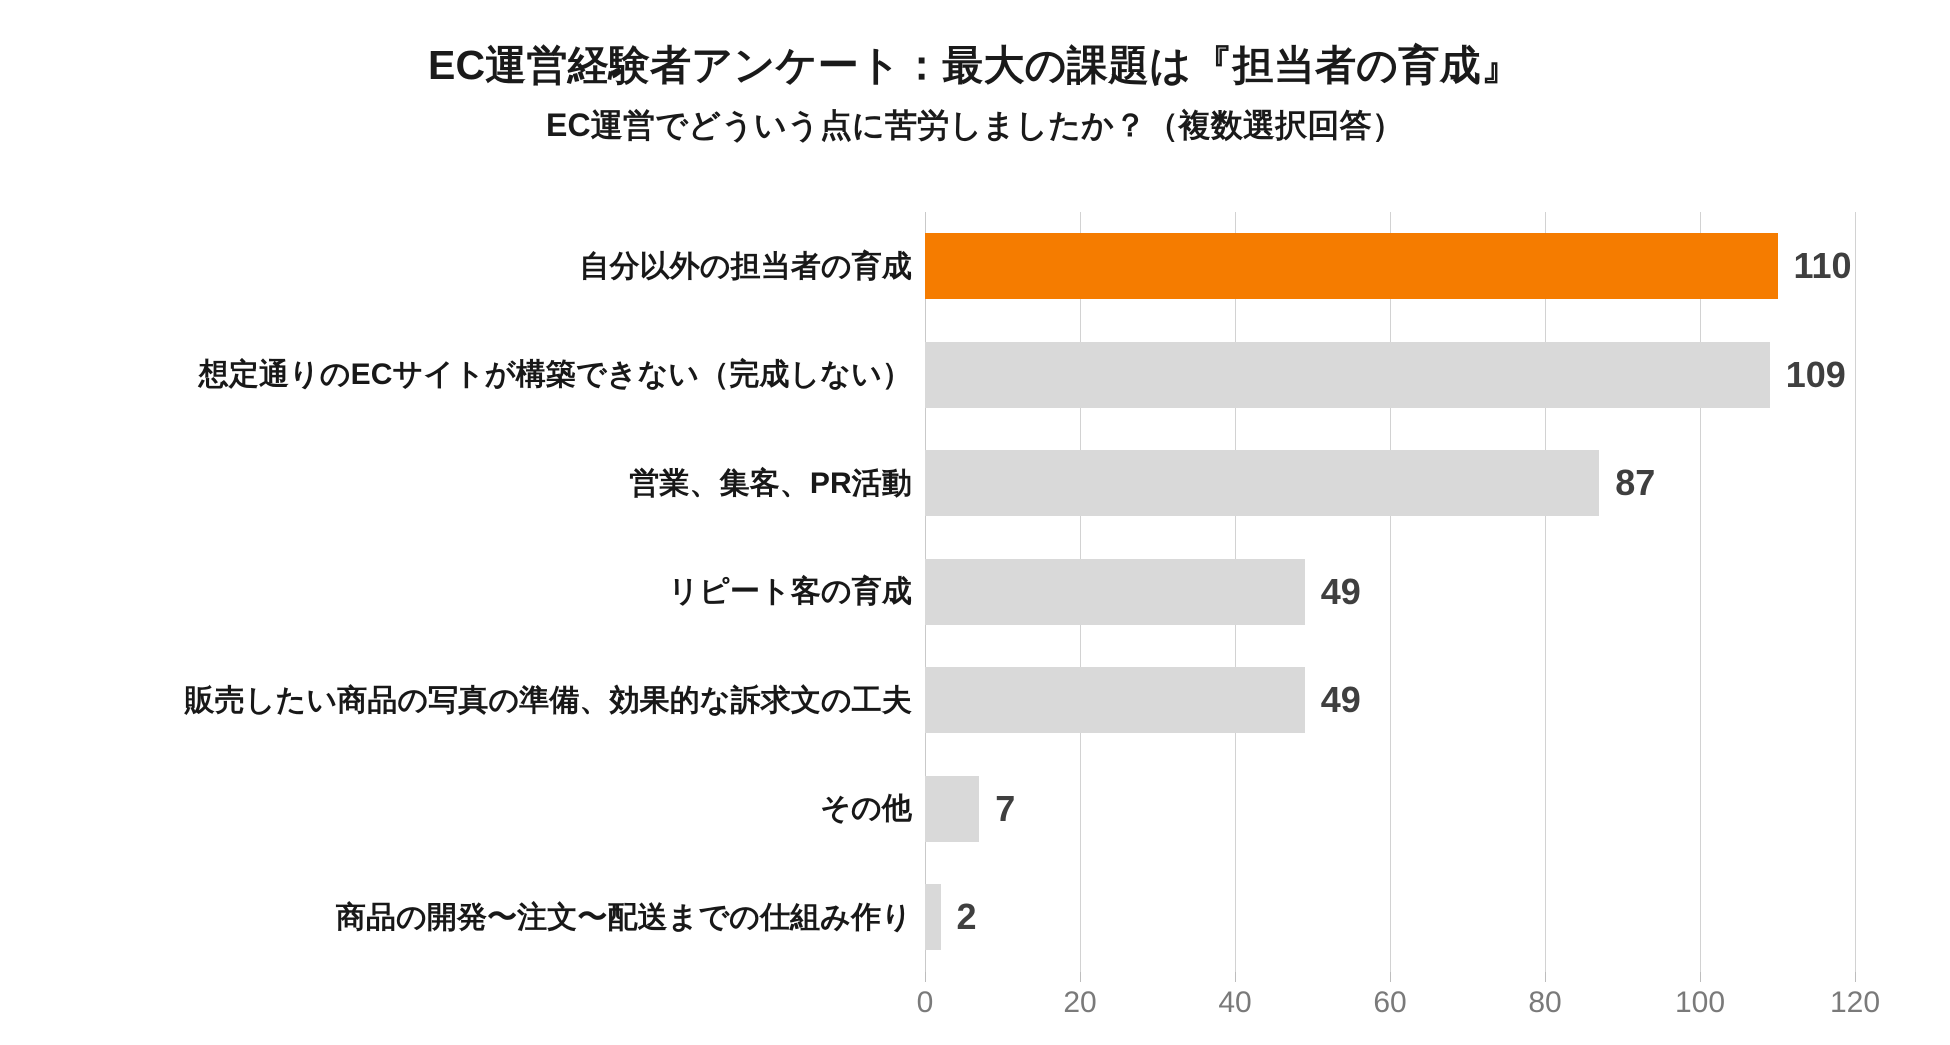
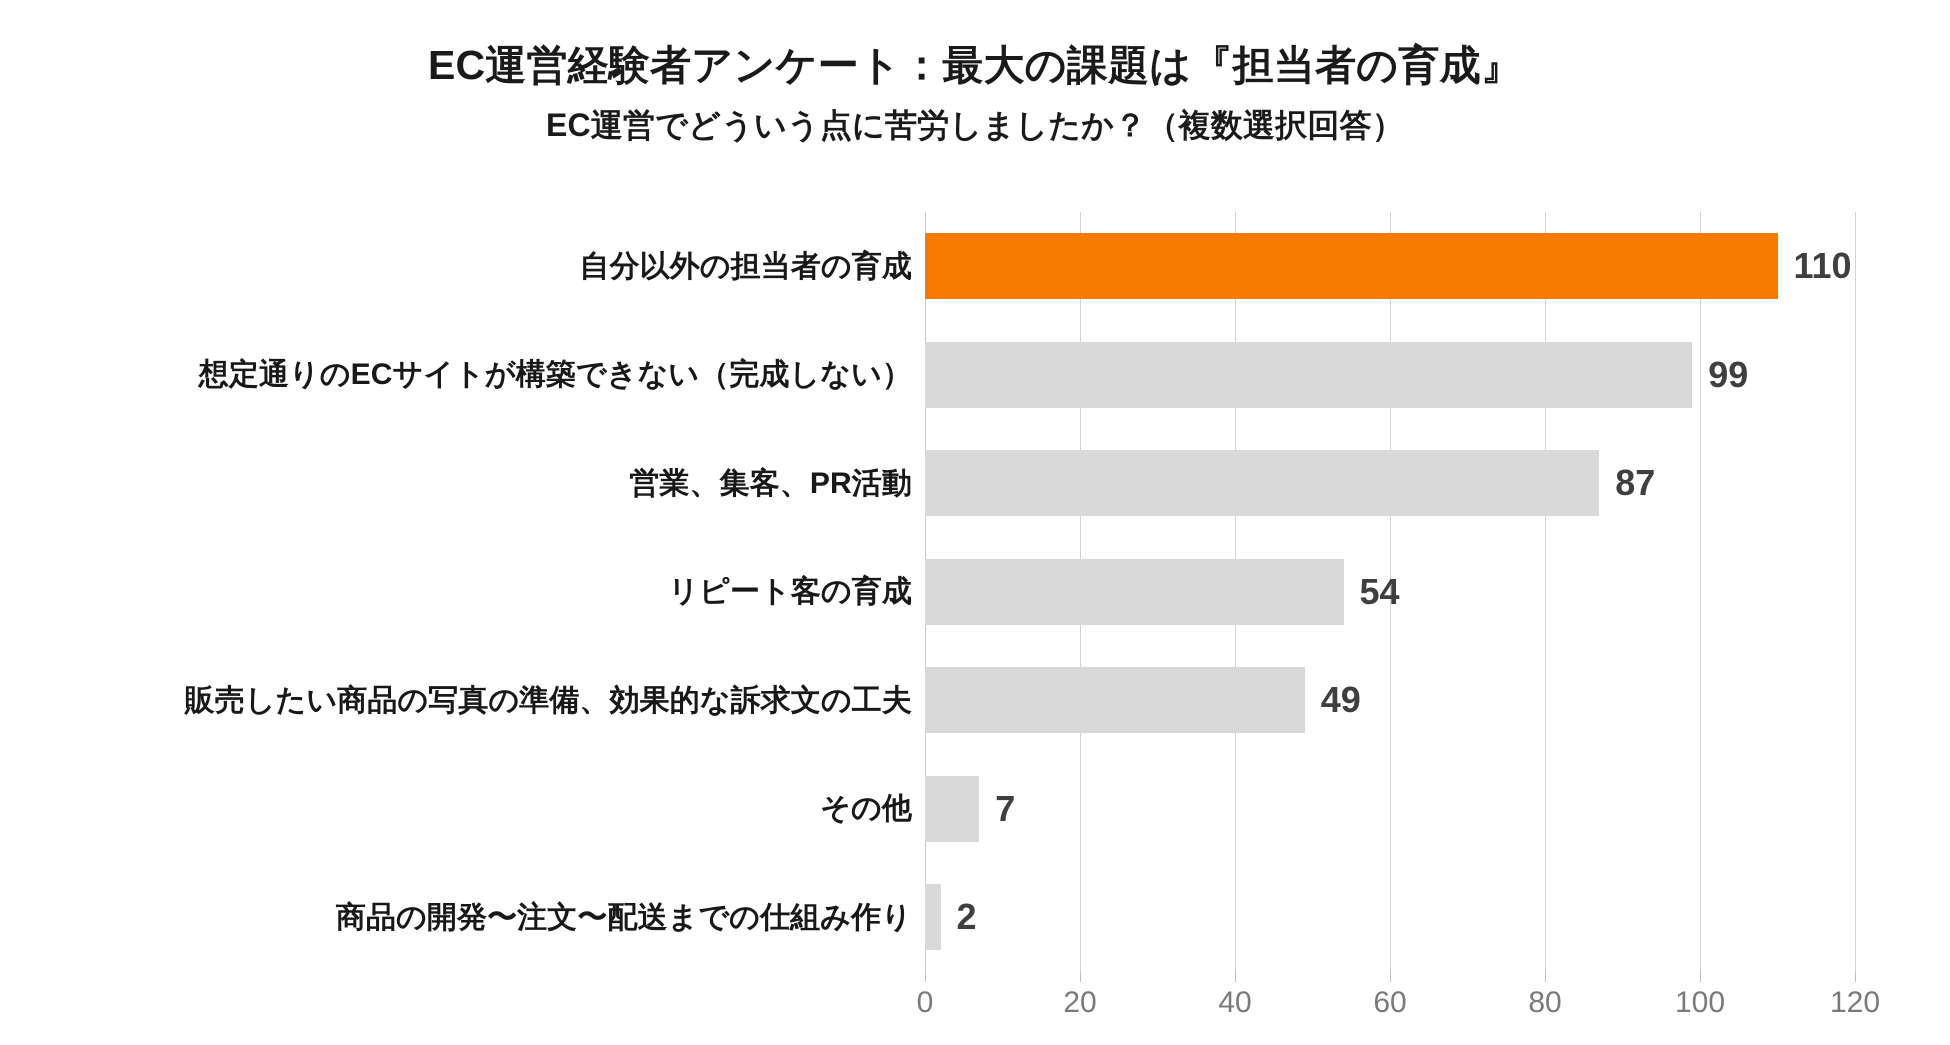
想定通りのECサイトが構築できない（完成しない）: 109 -> 99
リピート客の育成: 49 -> 54
